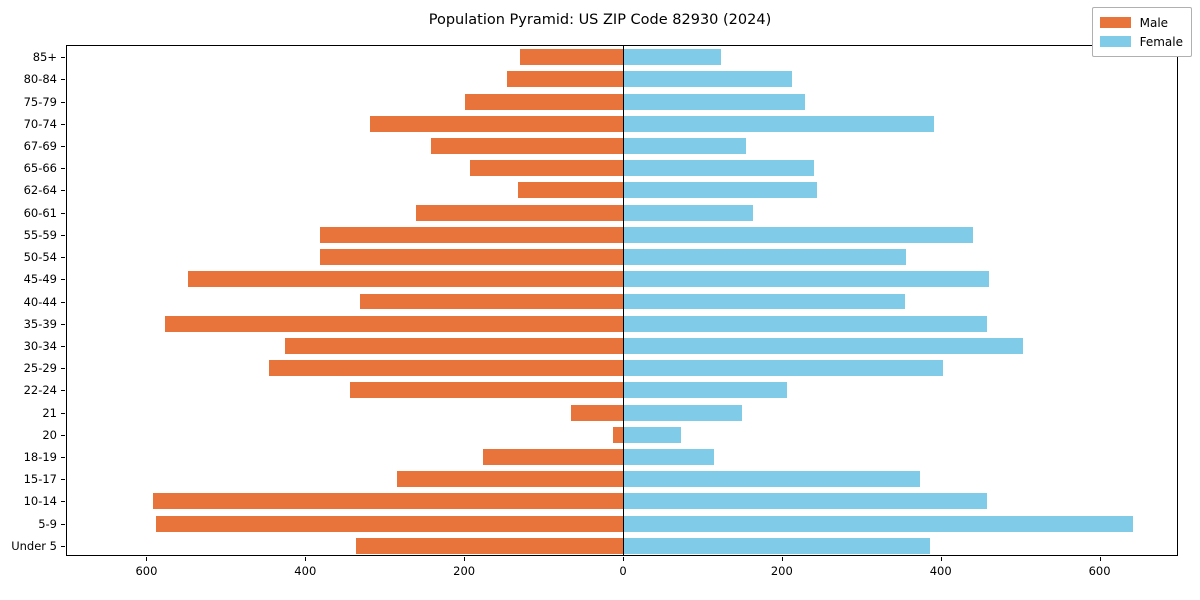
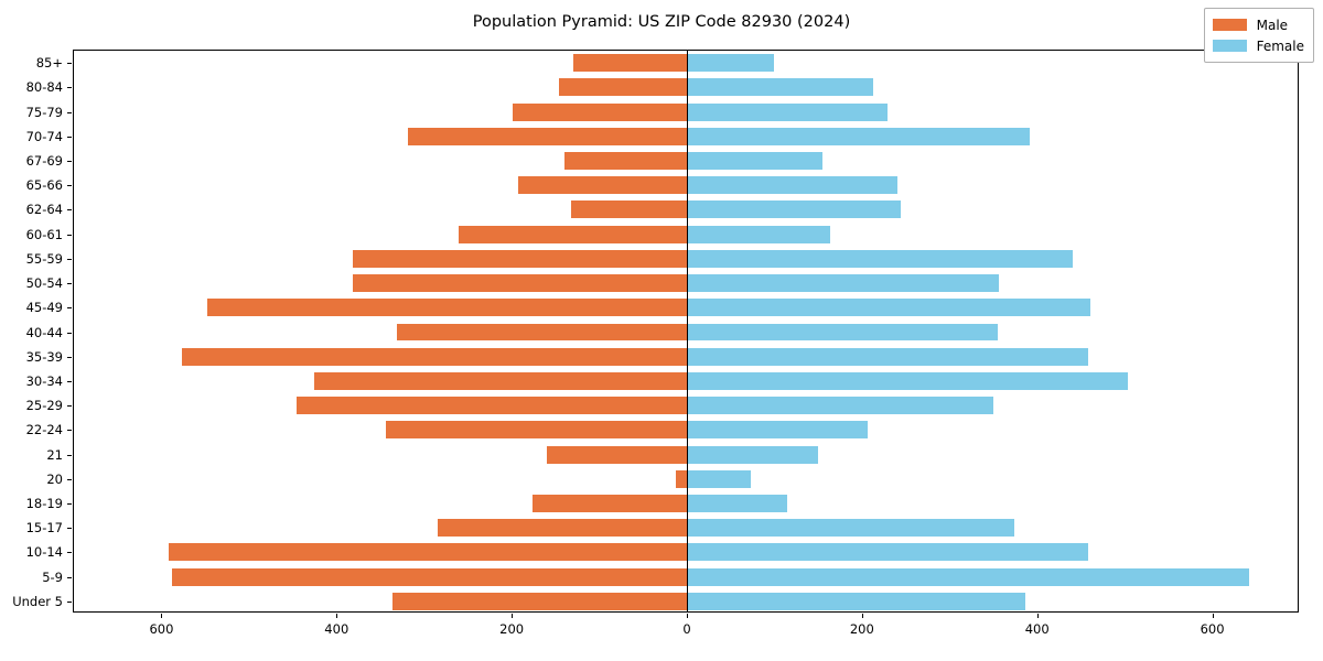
Female/85+: 120 -> 100
Male/67-69: 240 -> 140
Female/25-29: 400 -> 350
Male/21: 60 -> 160
